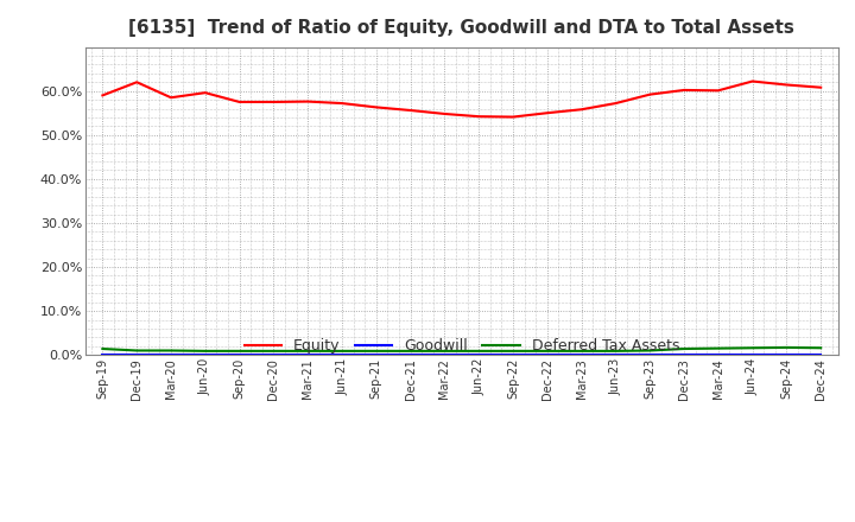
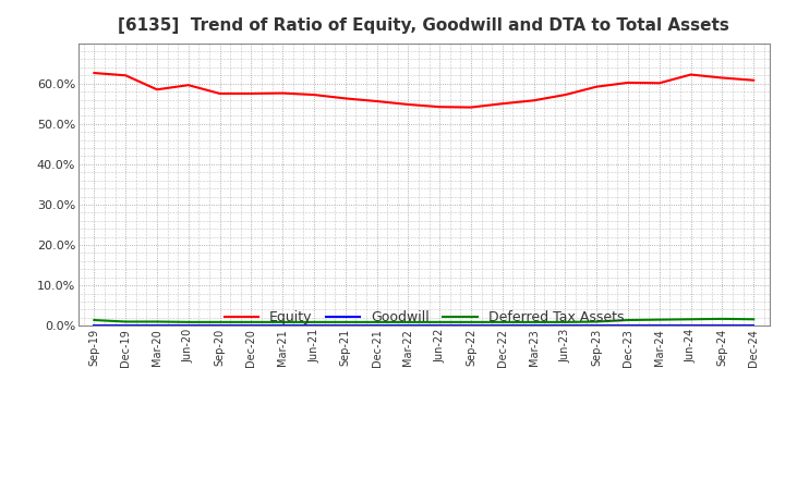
Equity/Sep-19: 59.0% -> 62.6%
